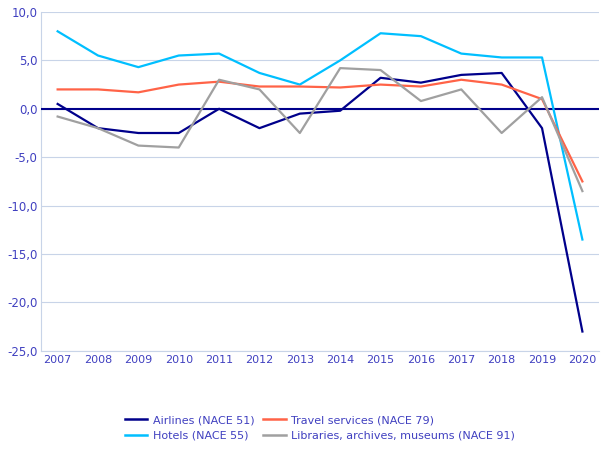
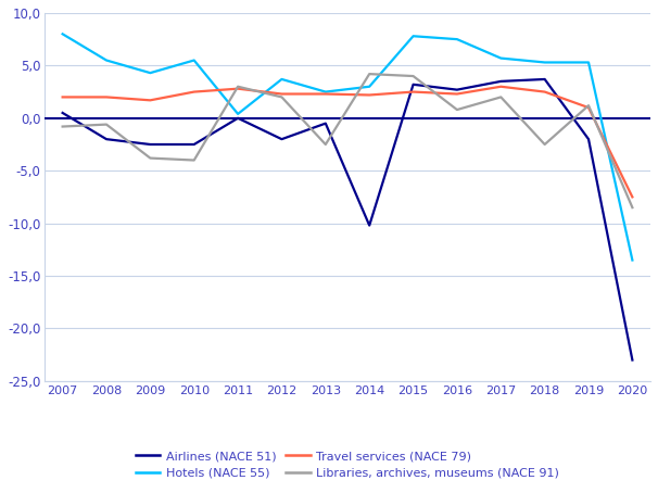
Libraries, archives, museums (NACE 91)/2008: -2,0 -> -0,6
Hotels (NACE 55)/2011: 5,7 -> 0,4
Airlines (NACE 51)/2014: -0,2 -> -10,2
Hotels (NACE 55)/2014: 5,0 -> 3,0
